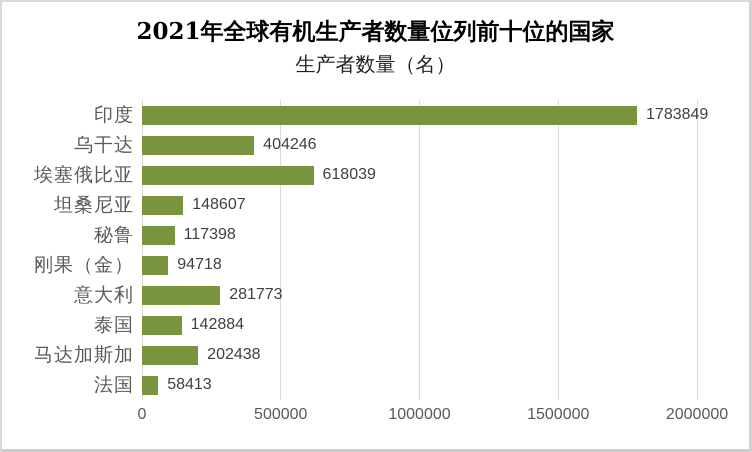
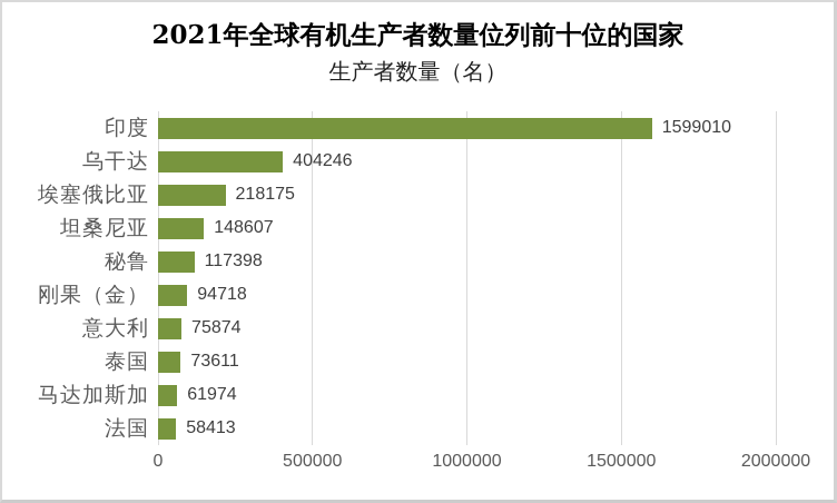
印度: 1783849 -> 1599010
埃塞俄比亚: 618039 -> 218175
意大利: 281773 -> 75874
泰国: 142884 -> 73611
马达加斯加: 202438 -> 61974
